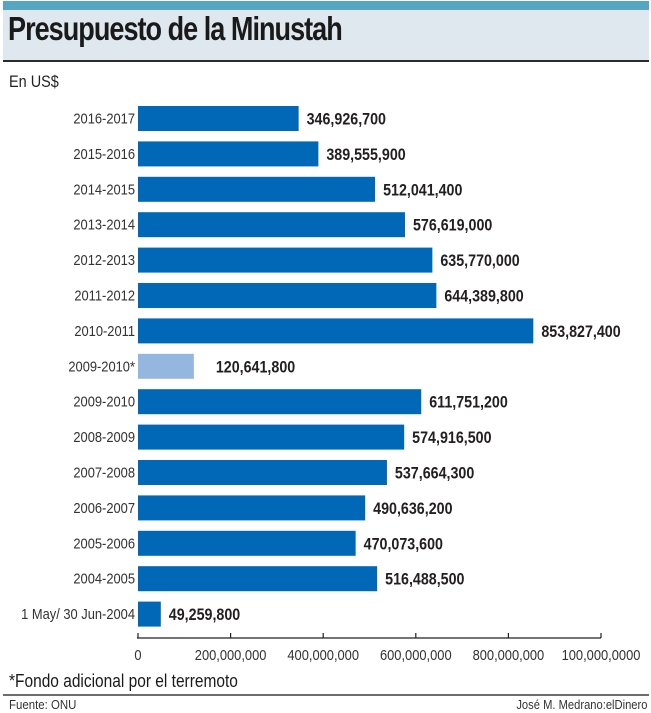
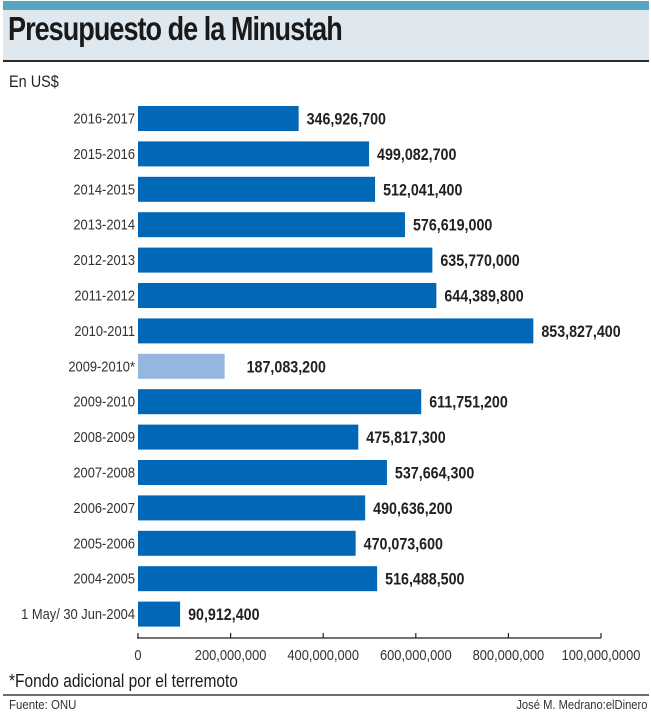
2015-2016: 389,555,900 -> 499,082,700
2009-2010*: 120,641,800 -> 187,083,200
2008-2009: 574,916,500 -> 475,817,300
1 May/ 30 Jun-2004: 49,259,800 -> 90,912,400
